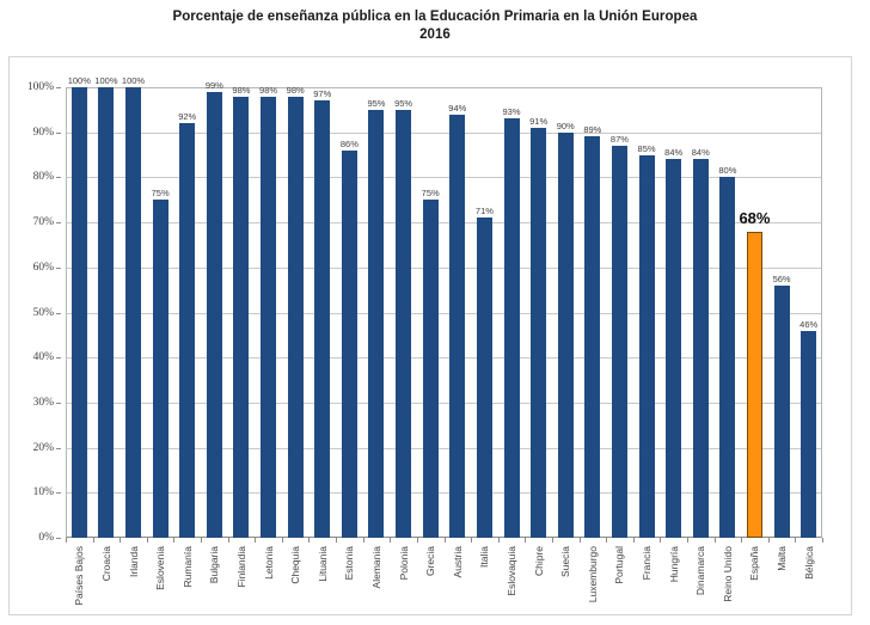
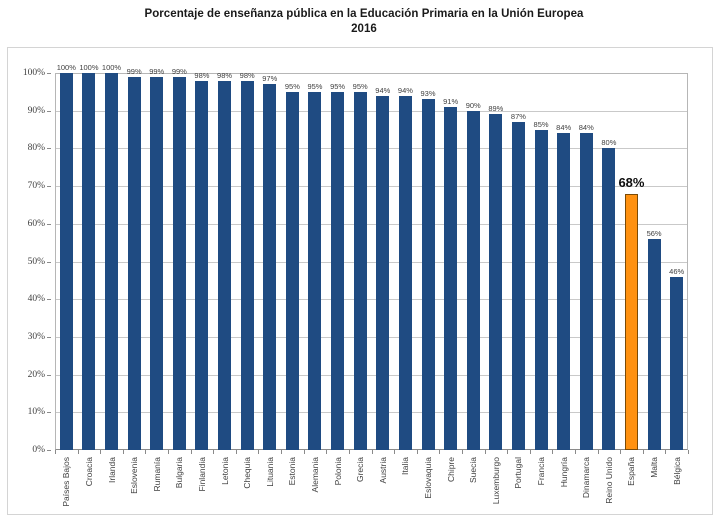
Eslovenia: 75% -> 99%
Rumanía: 92% -> 99%
Estonia: 86% -> 95%
Grecia: 75% -> 95%
Italia: 71% -> 94%
